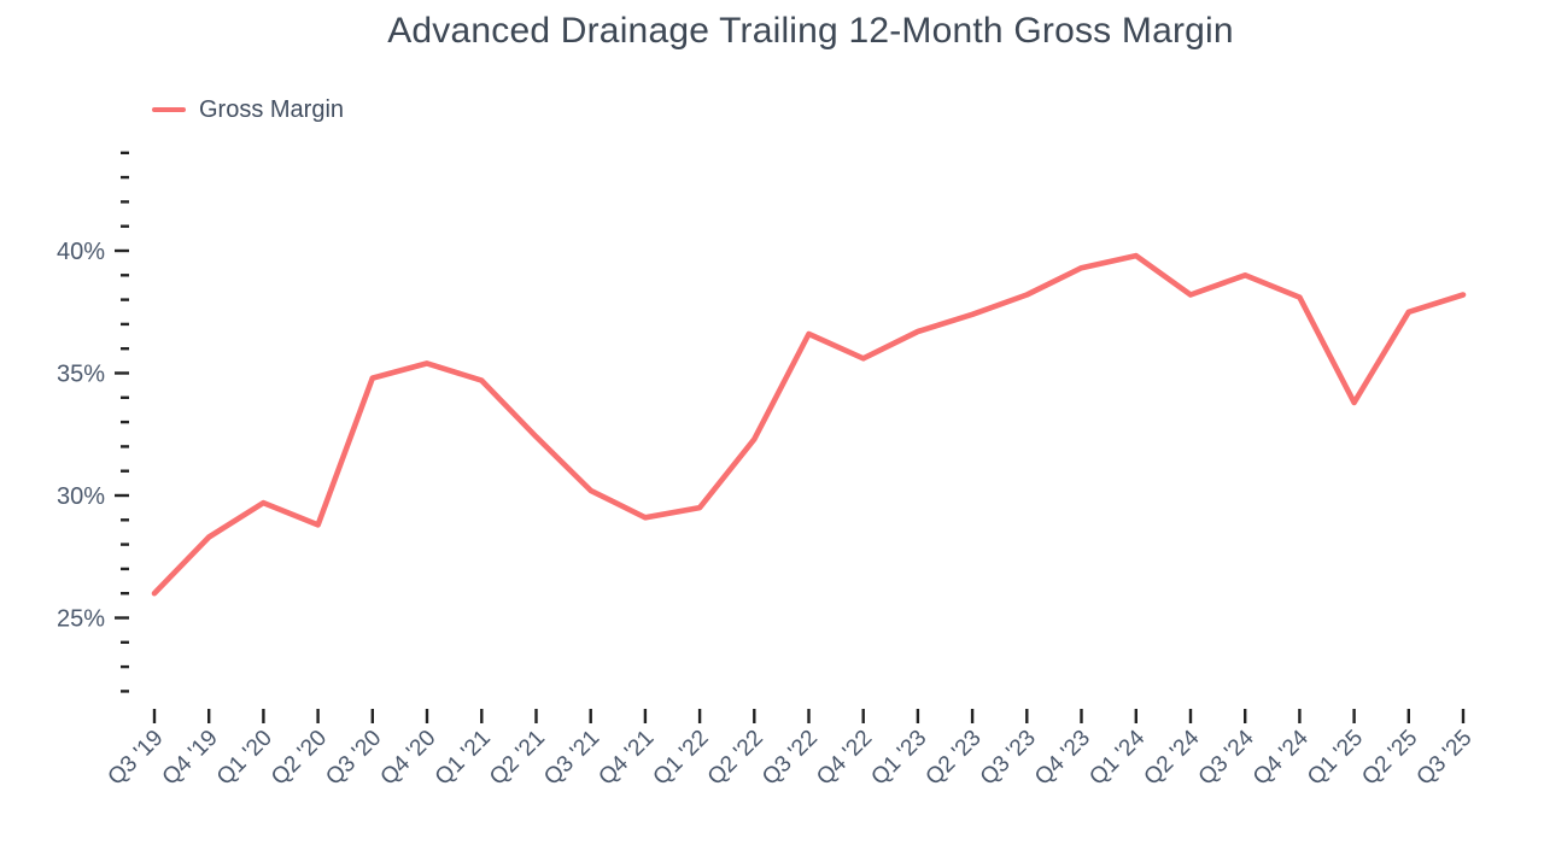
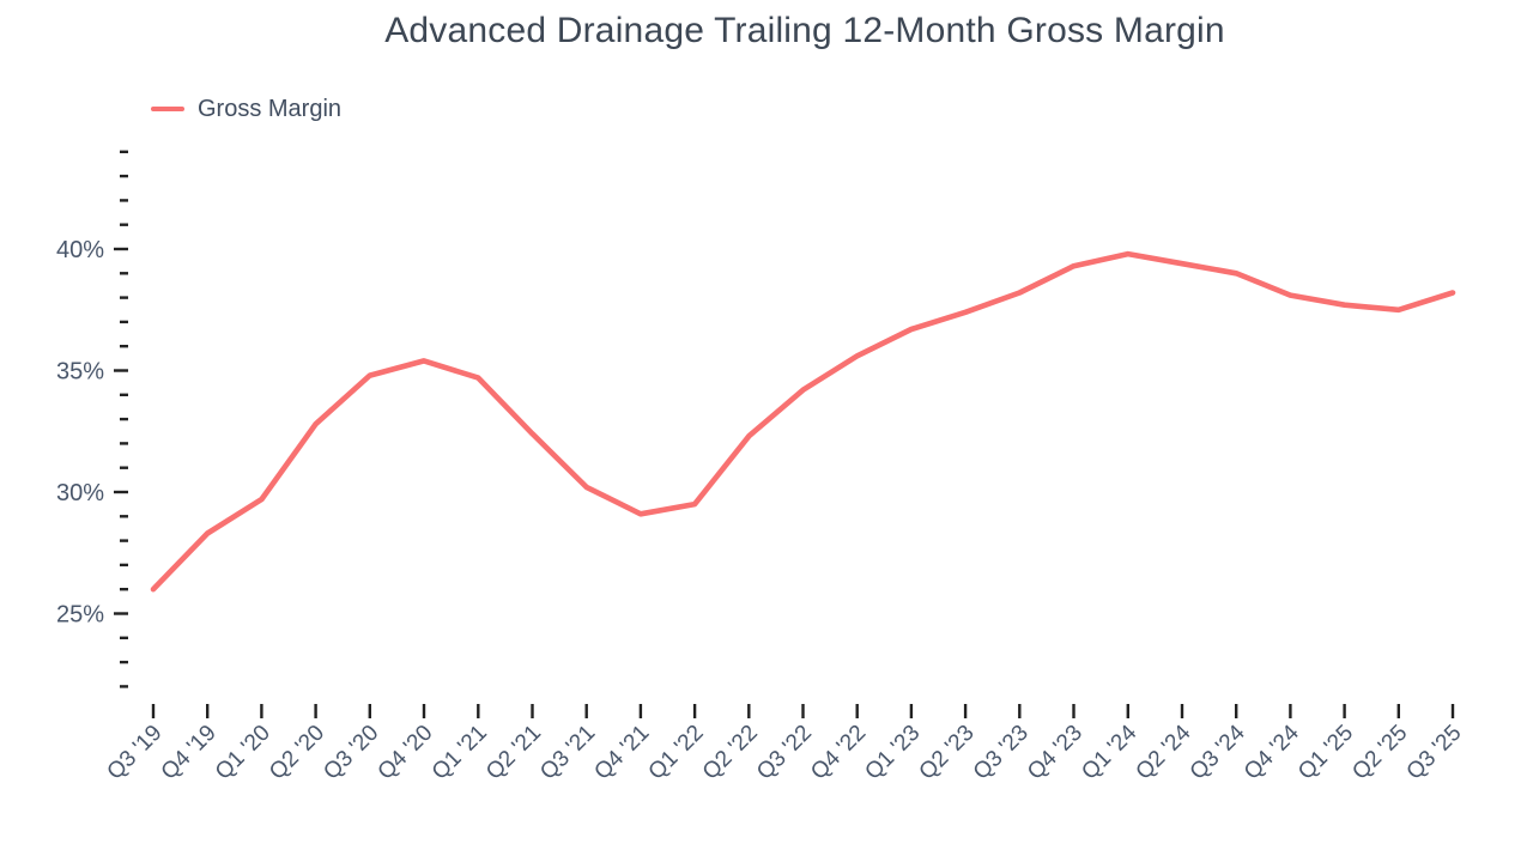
Q2 '20: 28.8% -> 32.8%
Q3 '22: 36.6% -> 34.2%
Q2 '24: 38.2% -> 39.4%
Q1 '25: 33.8% -> 37.7%
